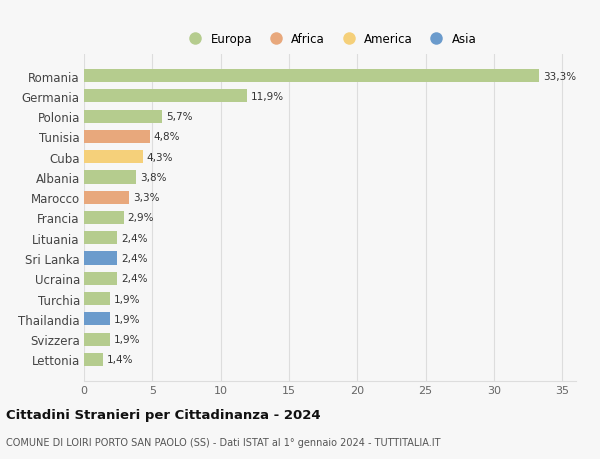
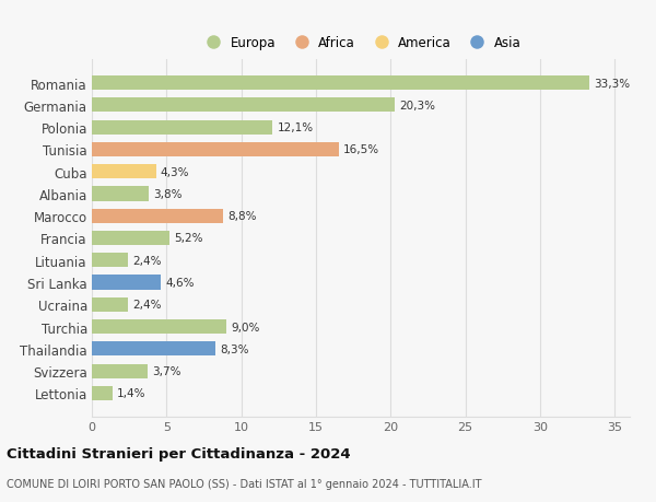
Germania: 11,9% -> 20,3%
Polonia: 5,7% -> 12,1%
Tunisia: 4,8% -> 16,5%
Marocco: 3,3% -> 8,8%
Francia: 2,9% -> 5,2%
Sri Lanka: 2,4% -> 4,6%
Turchia: 1,9% -> 9,0%
Thailandia: 1,9% -> 8,3%
Svizzera: 1,9% -> 3,7%
